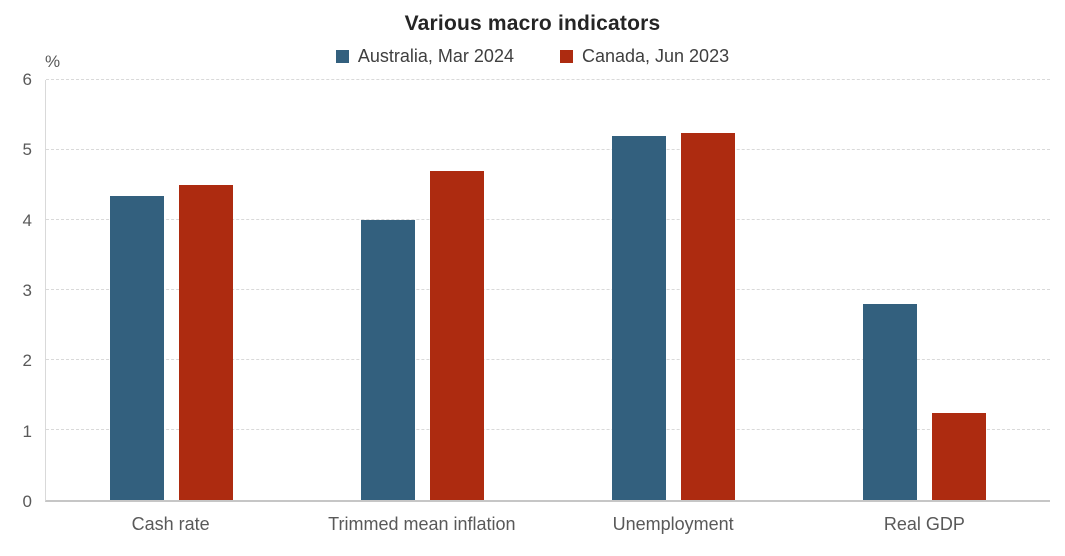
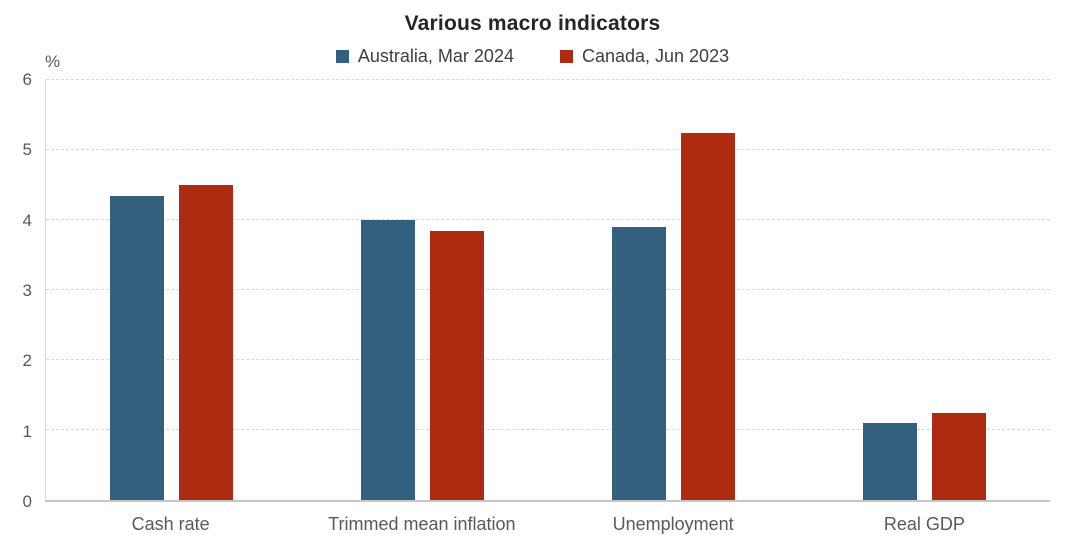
Canada, Jun 2023/Trimmed mean inflation: 4.7 -> 3.9
Australia, Mar 2024/Unemployment: 5.2 -> 3.9
Australia, Mar 2024/Real GDP: 2.8 -> 1.1
